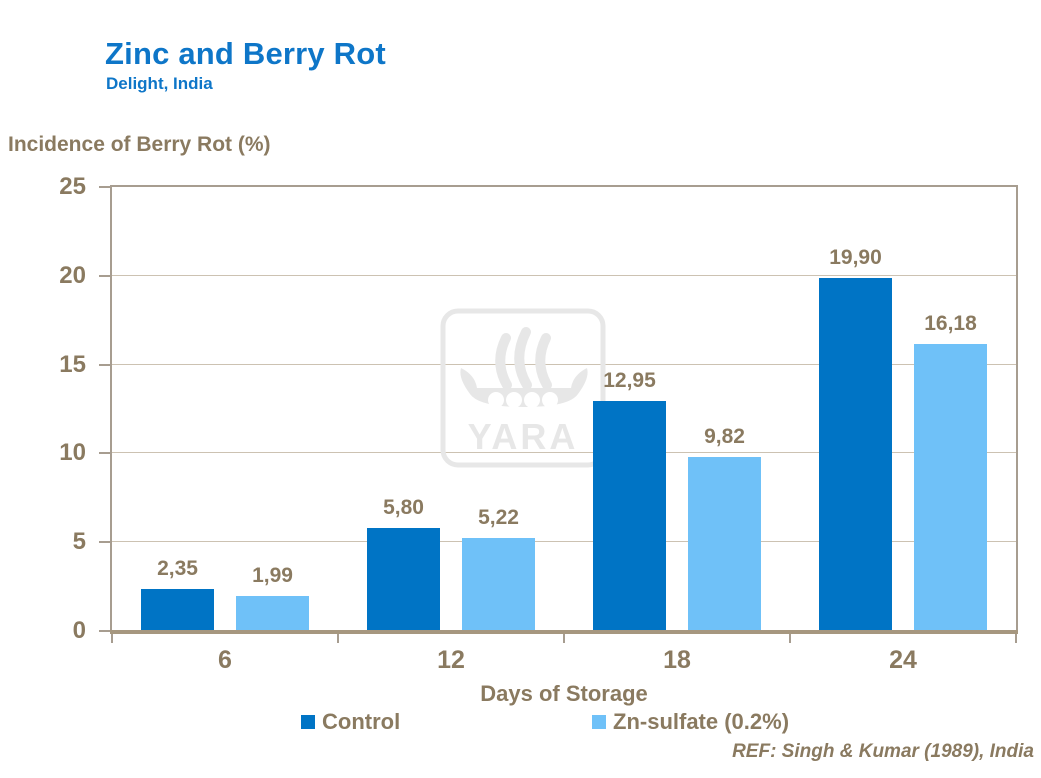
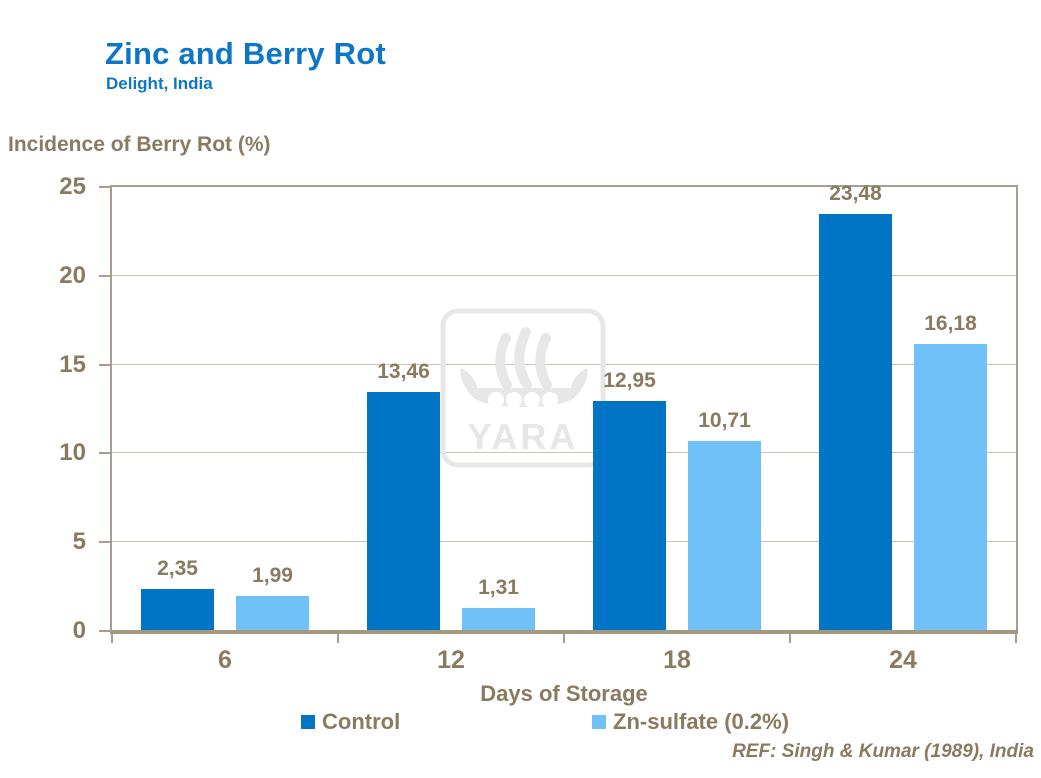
Control/12: 5,80 -> 13,46
Zn-sulfate (0.2%)/12: 5,22 -> 1,31
Zn-sulfate (0.2%)/18: 9,82 -> 10,71
Control/24: 19,90 -> 23,48
